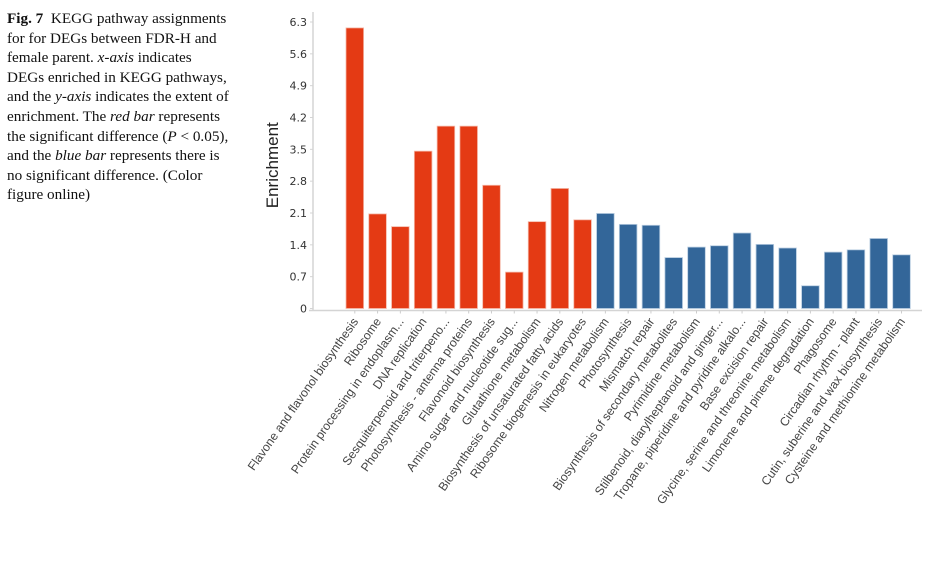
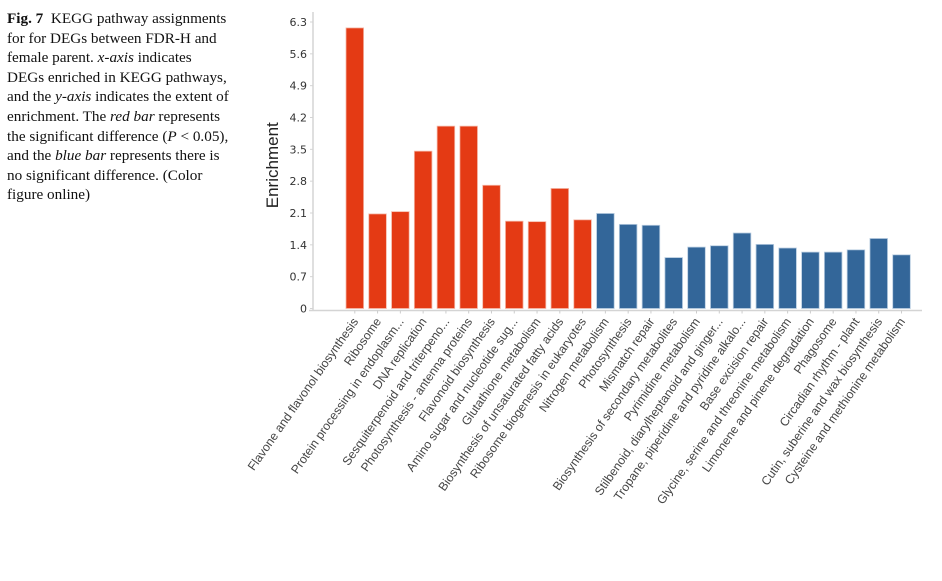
Protein processing in endoplasm...: 1.8 -> 2.1
Amino sugar and nucleotide sug...: 0.8 -> 1.9
Limonene and pinene degradation: 0.5 -> 1.2
